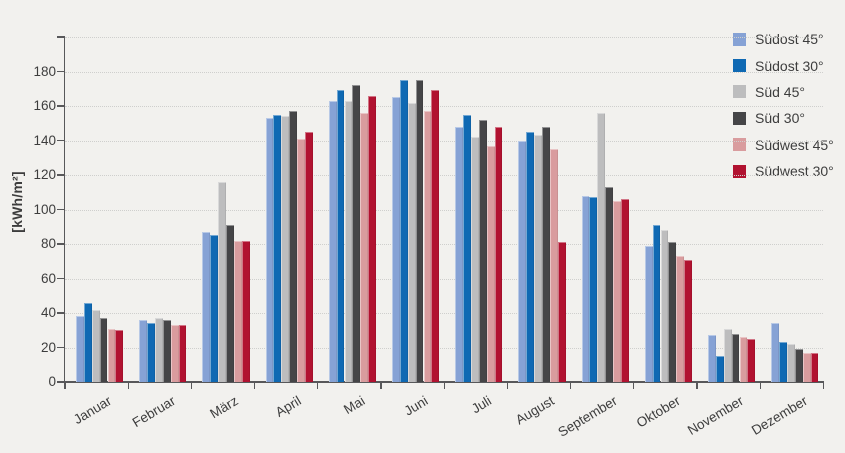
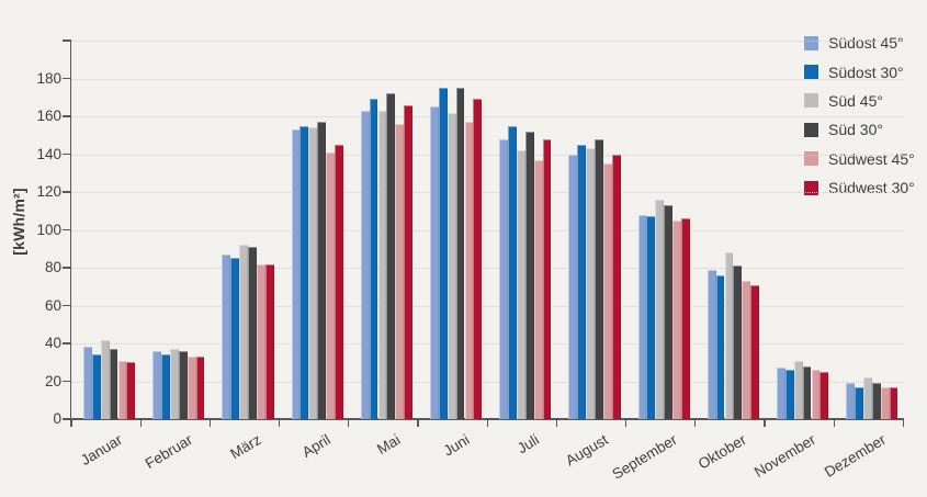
Südost 30°/Januar: 46 -> 34
Süd 45°/März: 116 -> 92
Südwest 30°/August: 81 -> 140
Süd 45°/September: 156 -> 116
Südost 30°/Oktober: 91 -> 76
Südost 30°/November: 15 -> 26
Südost 45°/Dezember: 34 -> 19
Südost 30°/Dezember: 23 -> 17
